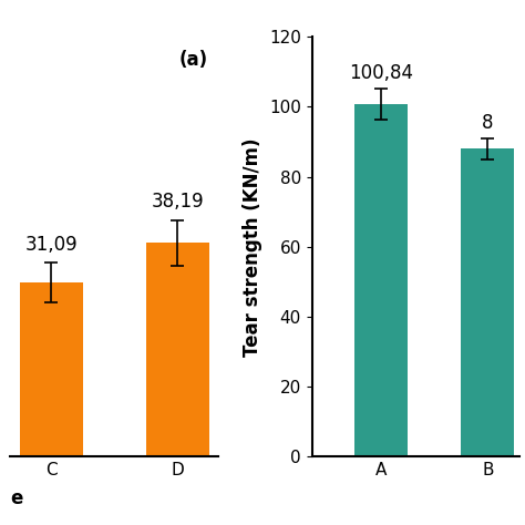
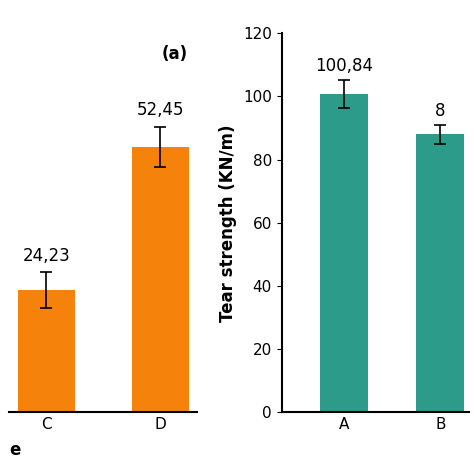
C: 31,09 -> 24,23
D: 38,19 -> 52,45
